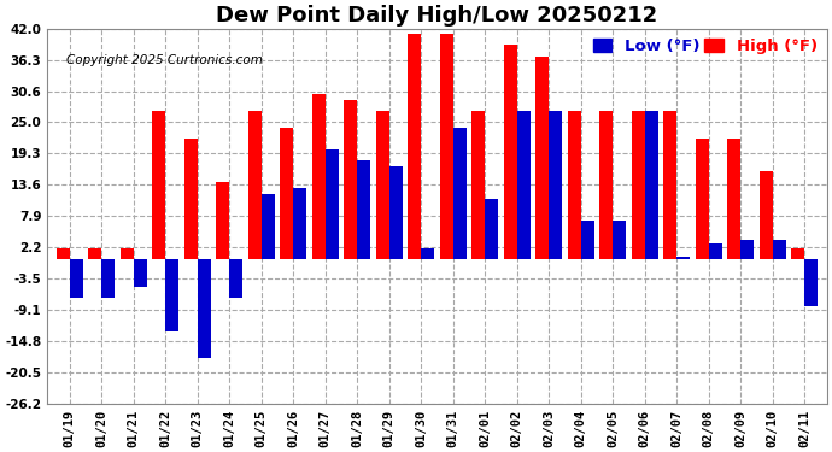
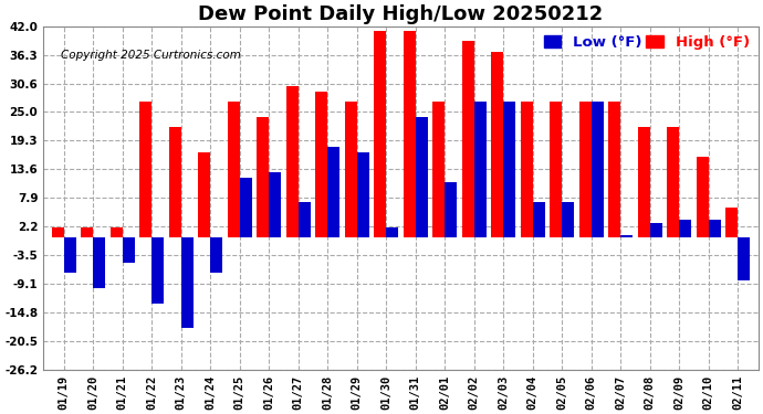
Low (°F)/01/20: -7.0 -> -10.0
High (°F)/01/24: 14 -> 17
Low (°F)/01/27: 20.0 -> 7.0
High (°F)/02/11: 2 -> 6
